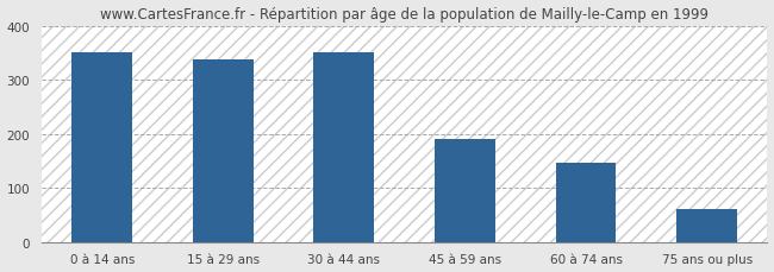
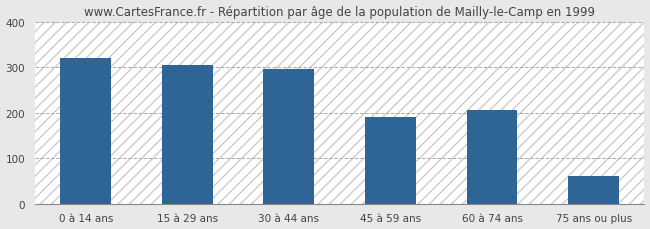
0 à 14 ans: 350 -> 320
15 à 29 ans: 338 -> 305
30 à 44 ans: 351 -> 295
60 à 74 ans: 146 -> 205
